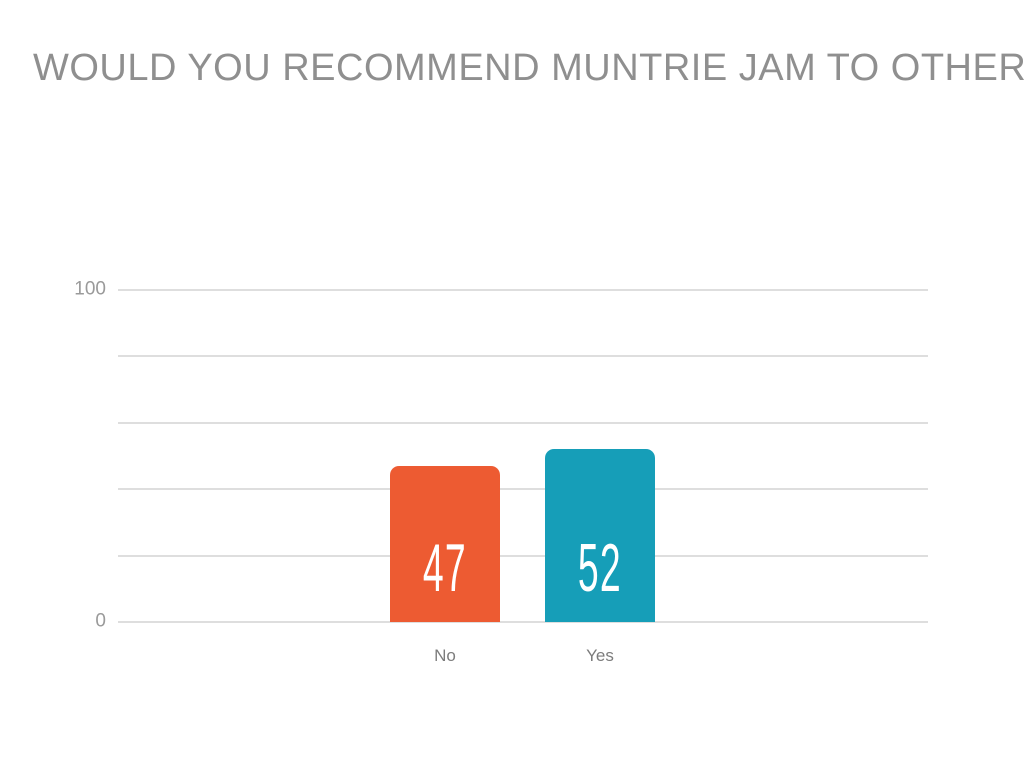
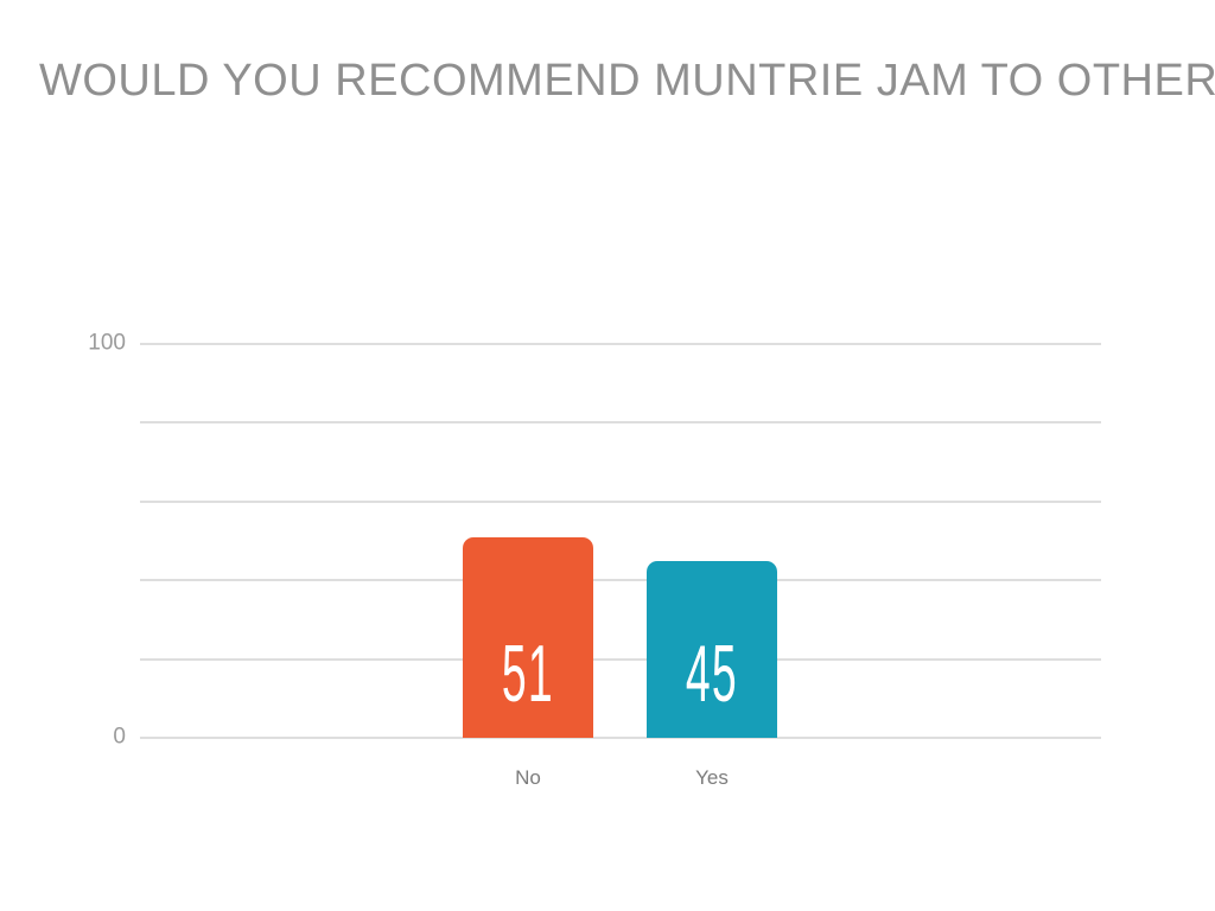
No: 47 -> 51
Yes: 52 -> 45
